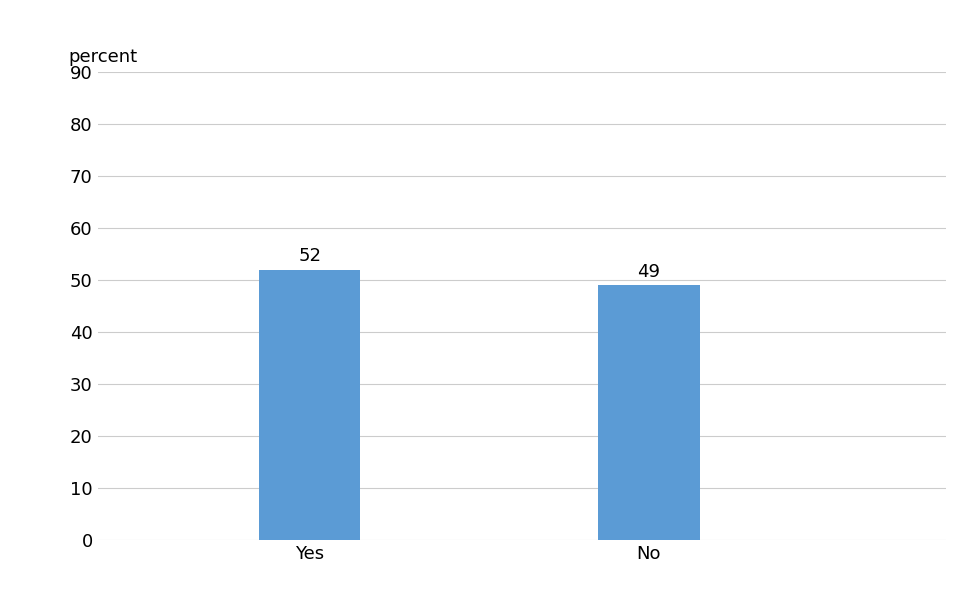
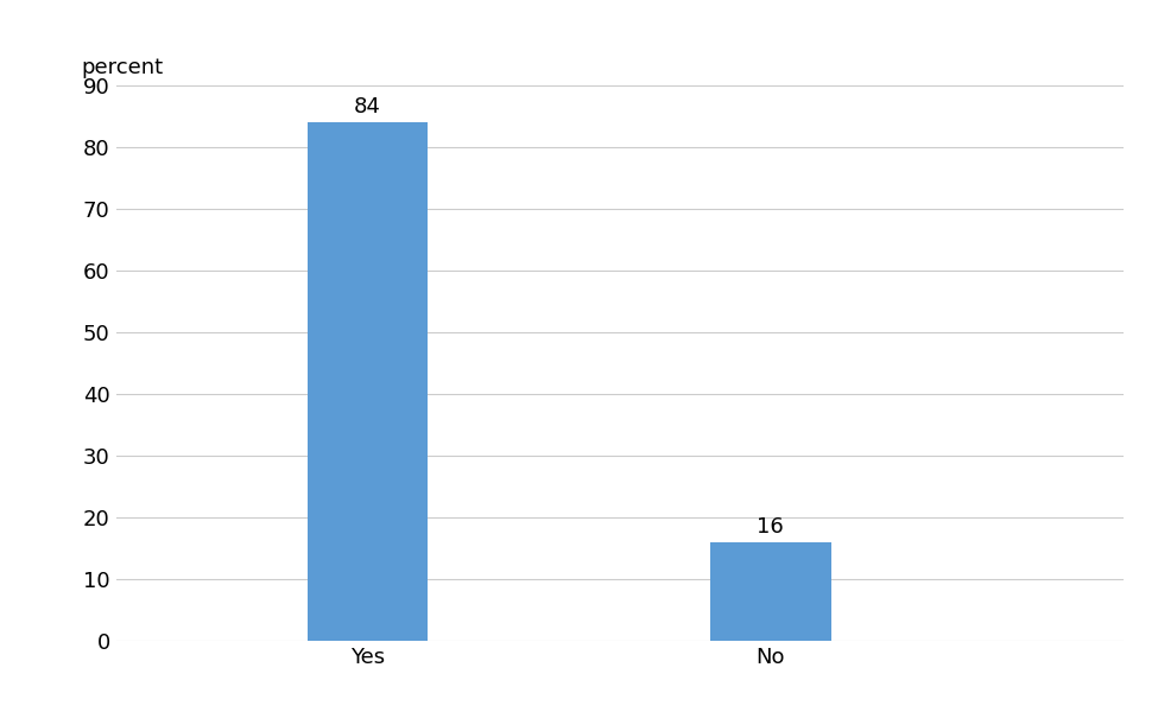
Yes: 52 -> 84
No: 49 -> 16
